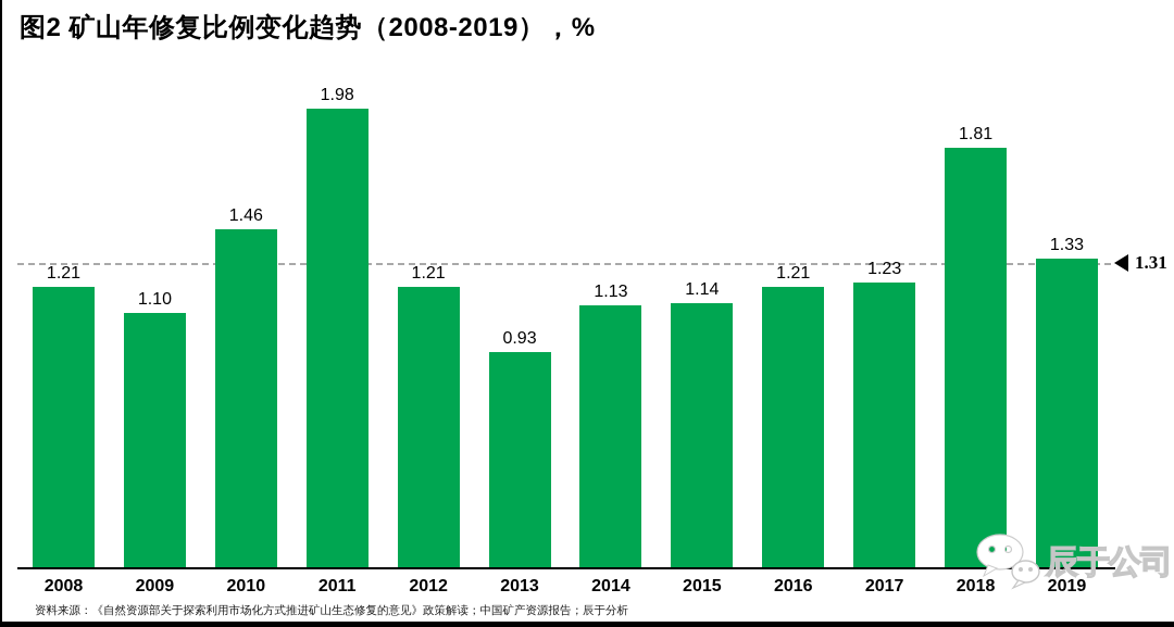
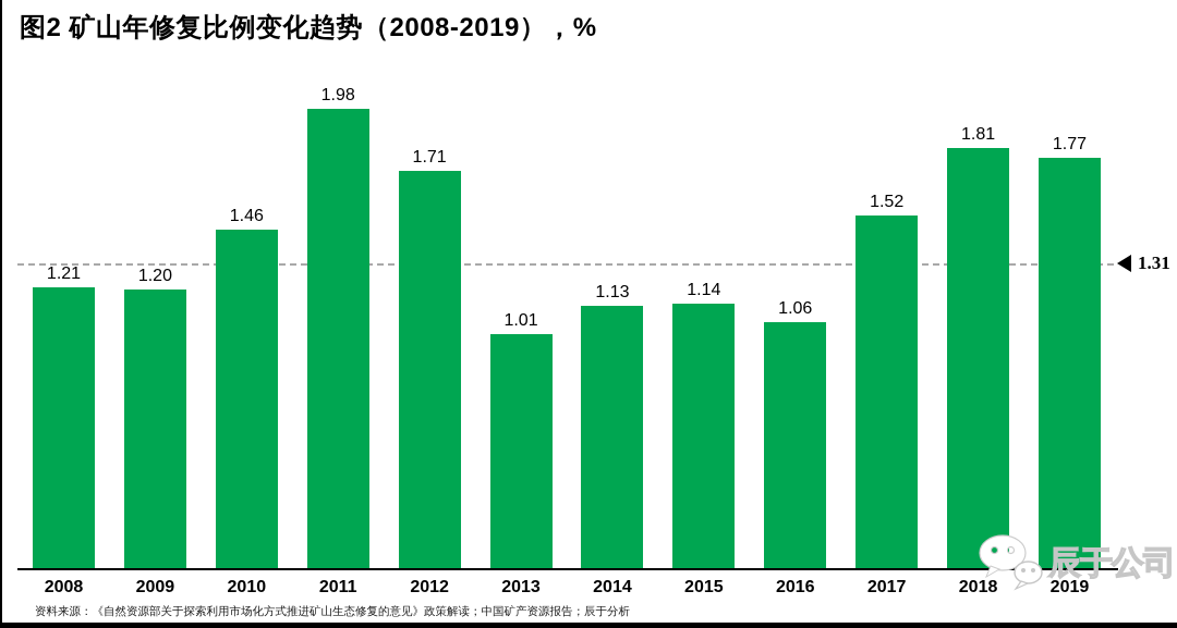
2009: 1.10 -> 1.20
2012: 1.21 -> 1.71
2013: 0.93 -> 1.01
2016: 1.21 -> 1.06
2017: 1.23 -> 1.52
2019: 1.33 -> 1.77
